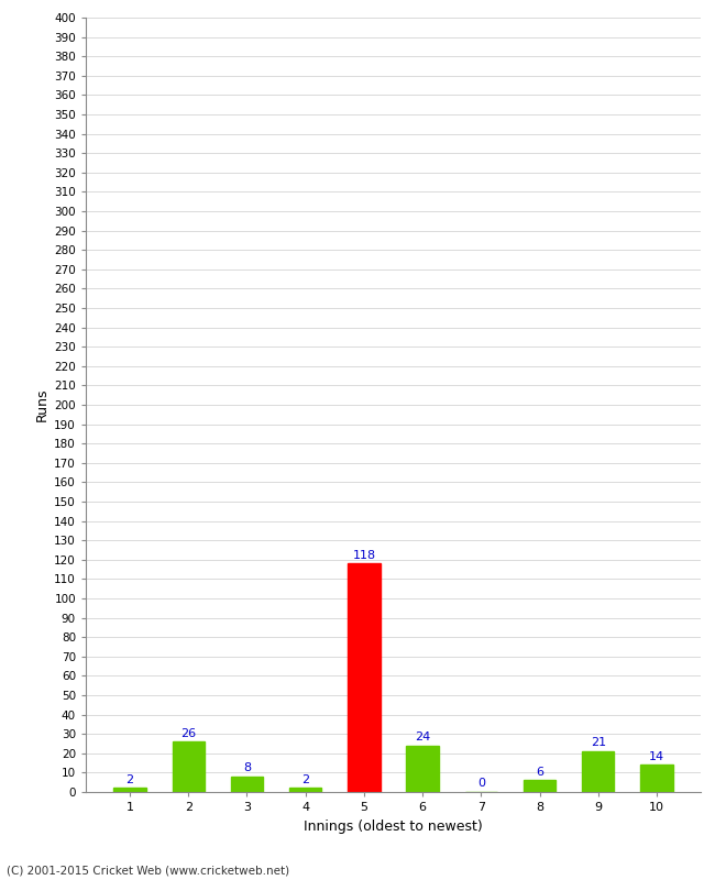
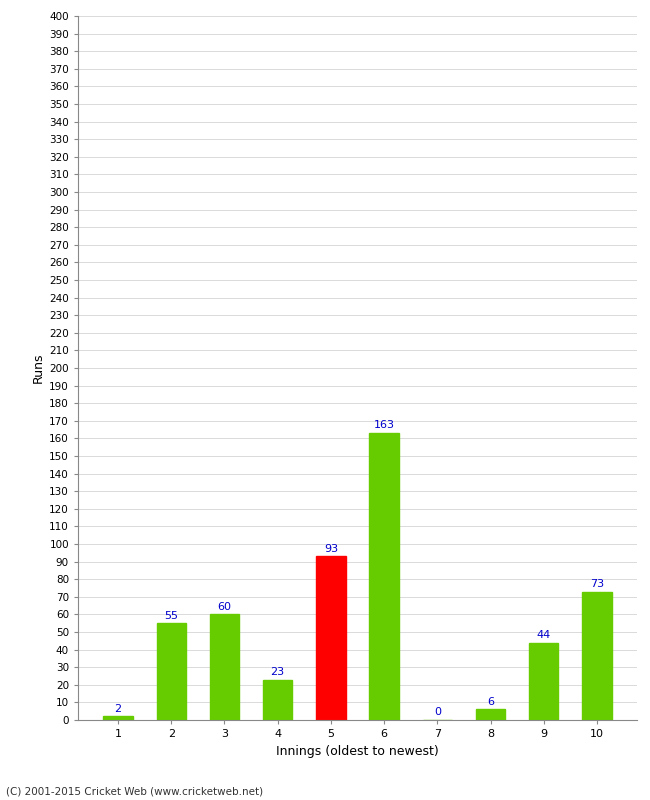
2: 26 -> 55
3: 8 -> 60
4: 2 -> 23
5: 118 -> 93
6: 24 -> 163
9: 21 -> 44
10: 14 -> 73
